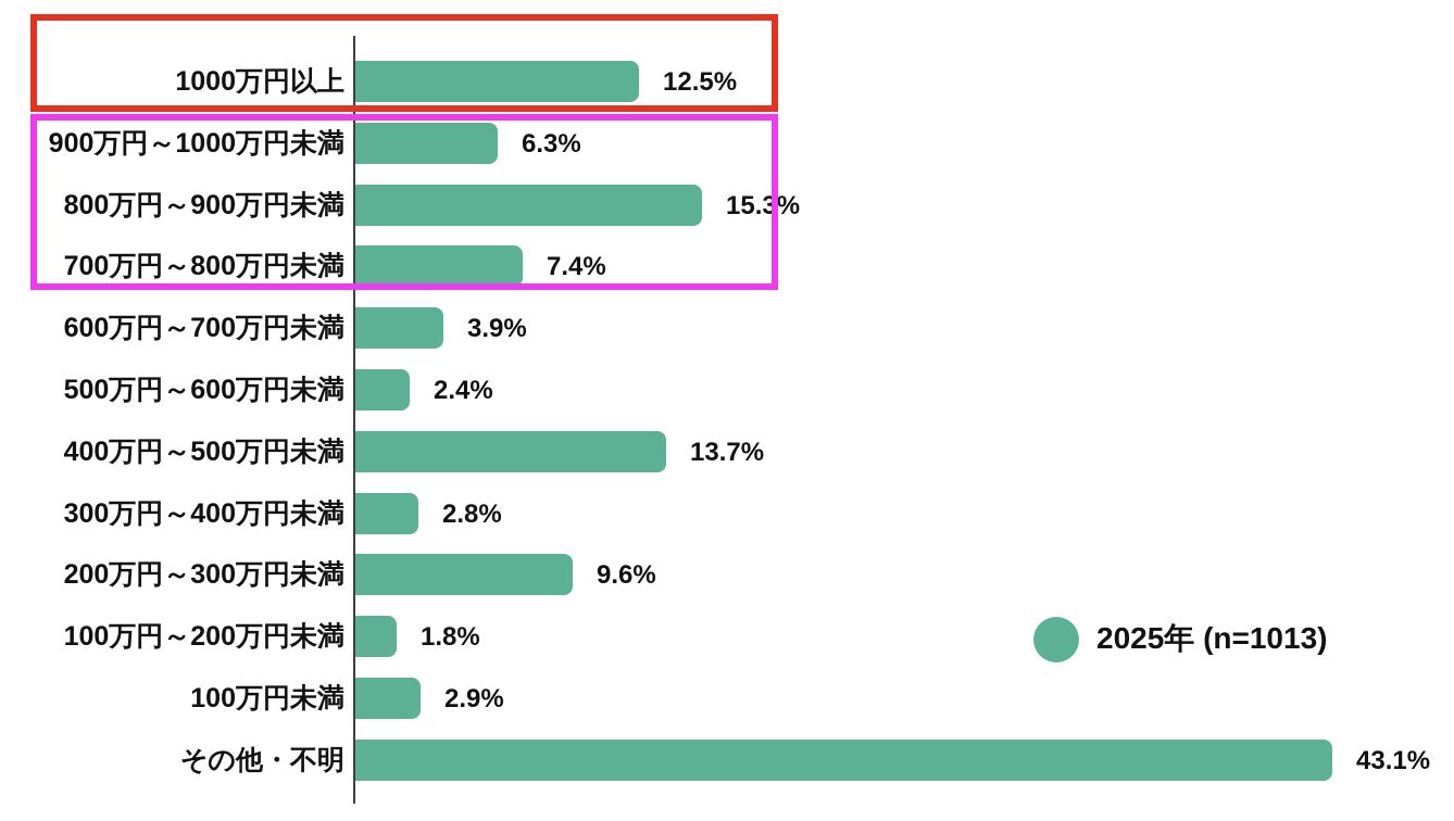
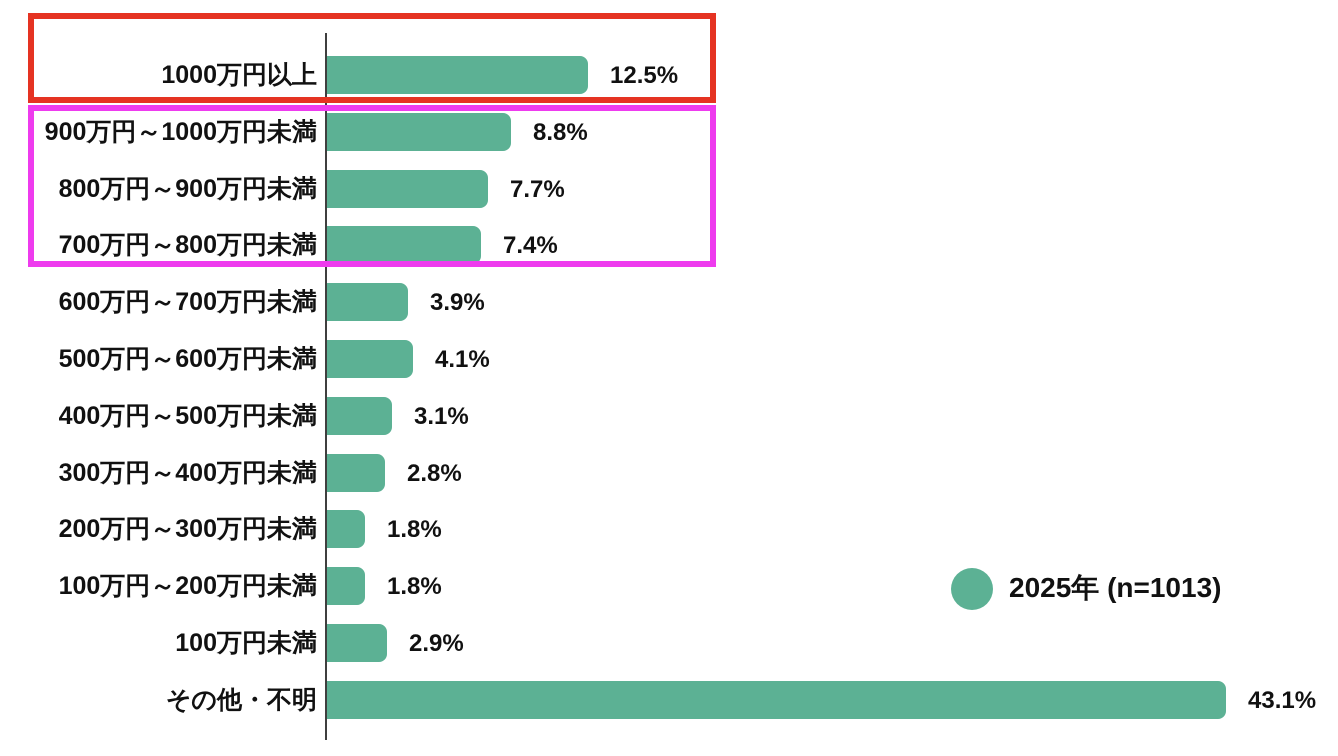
900万円～1000万円未満: 6.3% -> 8.8%
800万円～900万円未満: 15.3% -> 7.7%
500万円～600万円未満: 2.4% -> 4.1%
400万円～500万円未満: 13.7% -> 3.1%
200万円～300万円未満: 9.6% -> 1.8%
